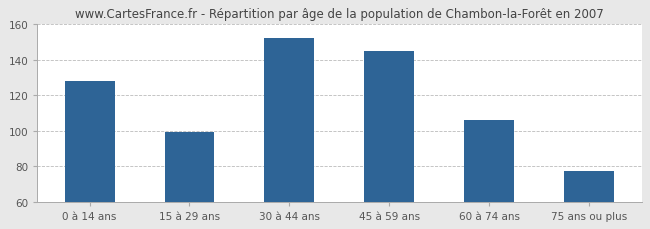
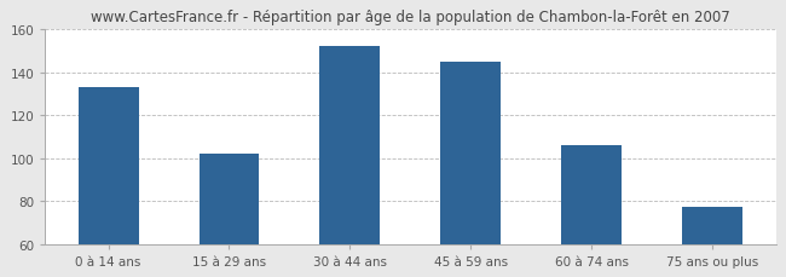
0 à 14 ans: 128 -> 133
15 à 29 ans: 99 -> 102
